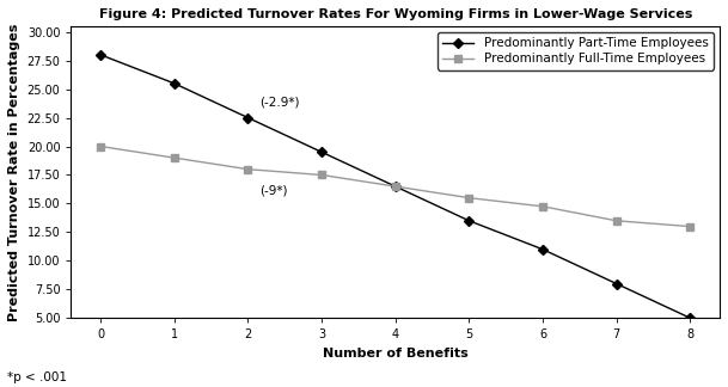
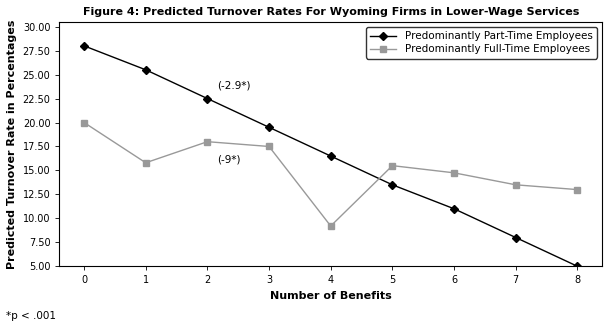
Predominantly Full-Time Employees/1: 19.0 -> 15.8
Predominantly Full-Time Employees/4: 16.5 -> 9.2
